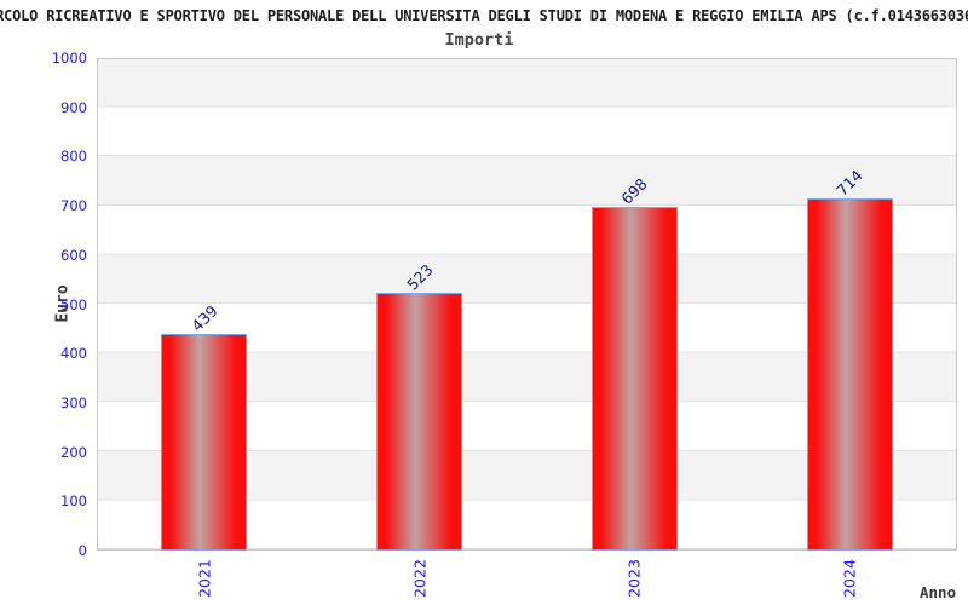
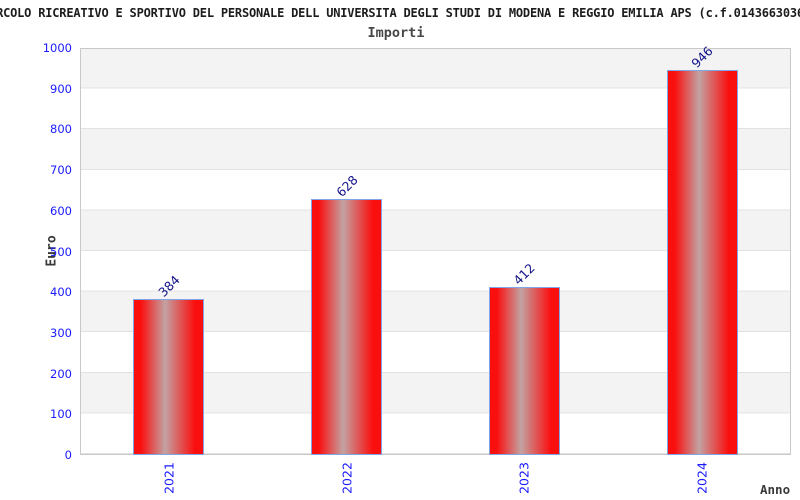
2021: 439 -> 384
2022: 523 -> 628
2023: 698 -> 412
2024: 714 -> 946
